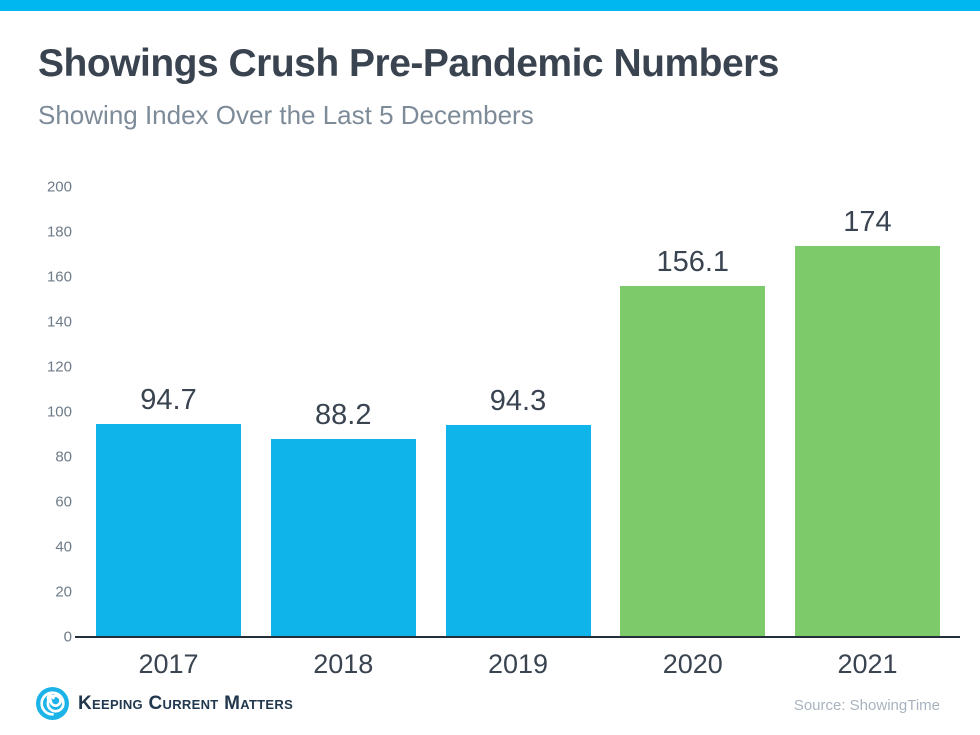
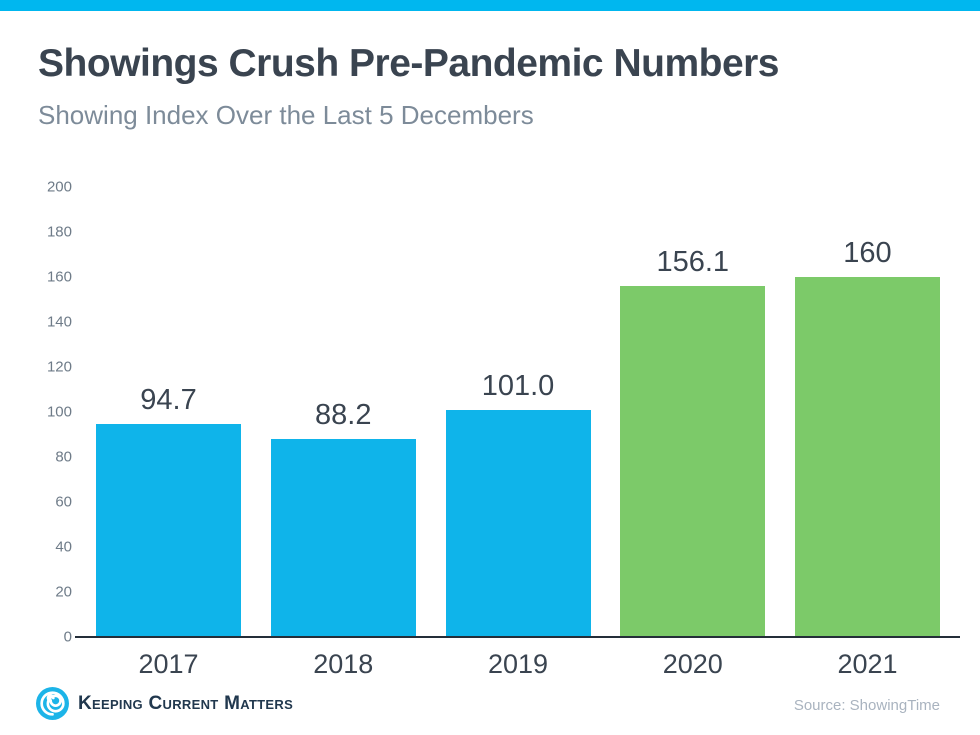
2019: 94.3 -> 101.0
2021: 174 -> 160
